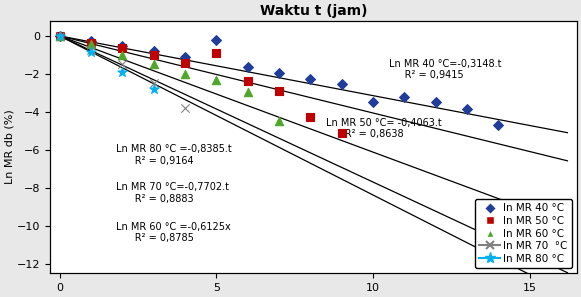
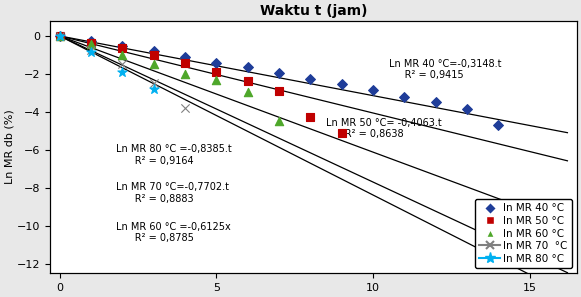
ln MR 40 °C/5: -0.2 -> -1.4
ln MR 50 °C/5: -0.9 -> -1.9
ln MR 40 °C/10: -3.5 -> -2.9
